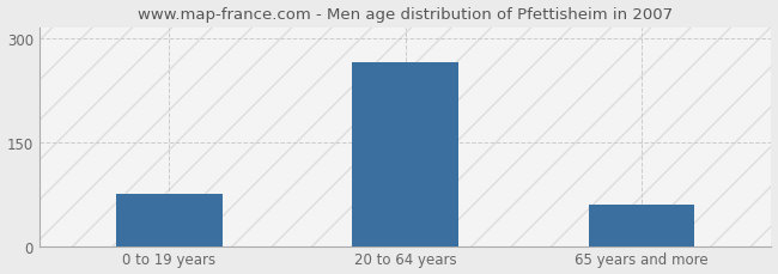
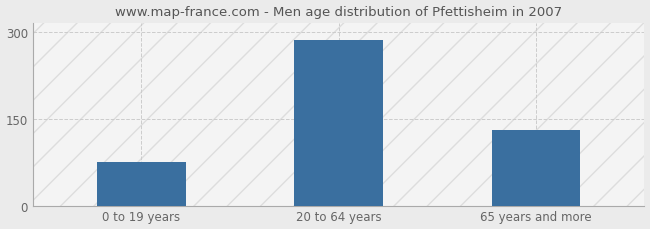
20 to 64 years: 265 -> 286
65 years and more: 60 -> 130
